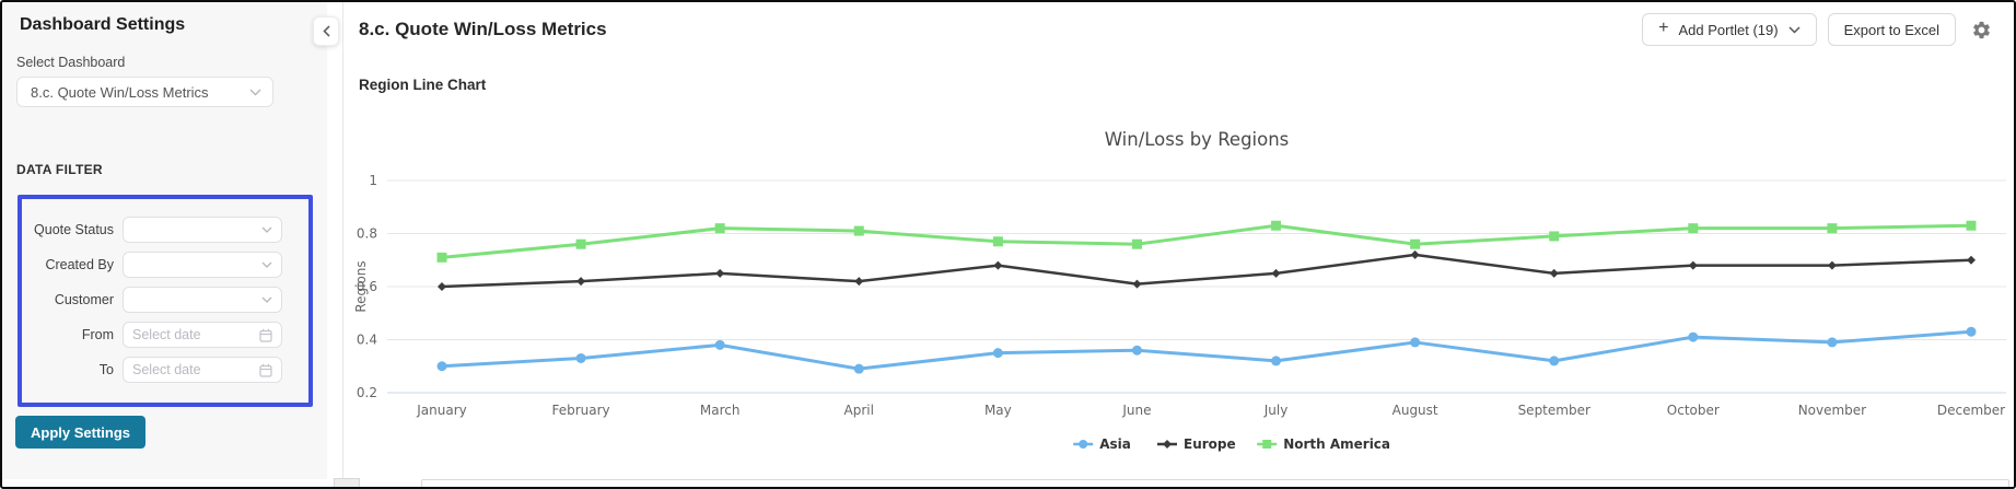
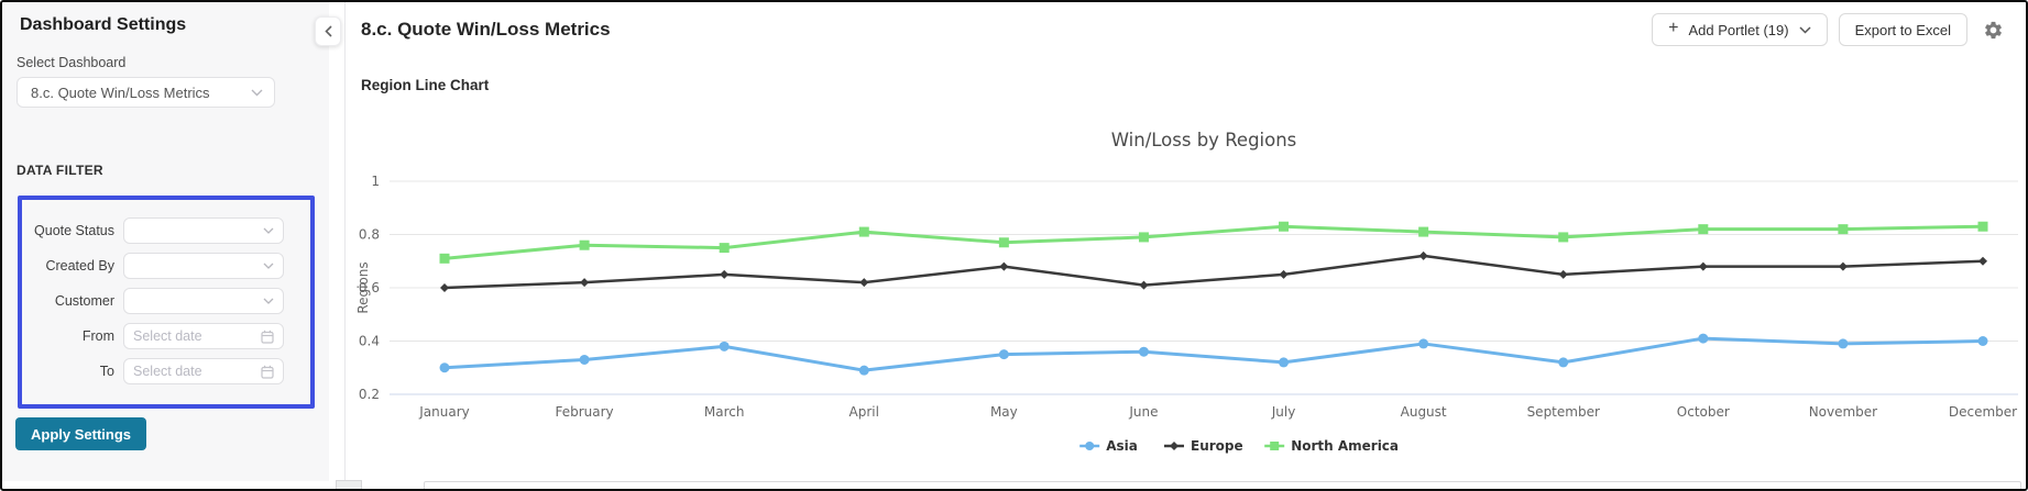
North America/March: 0.82 -> 0.75
North America/June: 0.76 -> 0.79
North America/August: 0.76 -> 0.81
Asia/December: 0.43 -> 0.40
